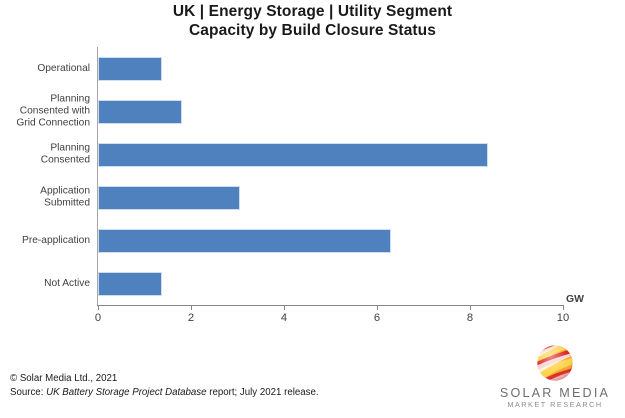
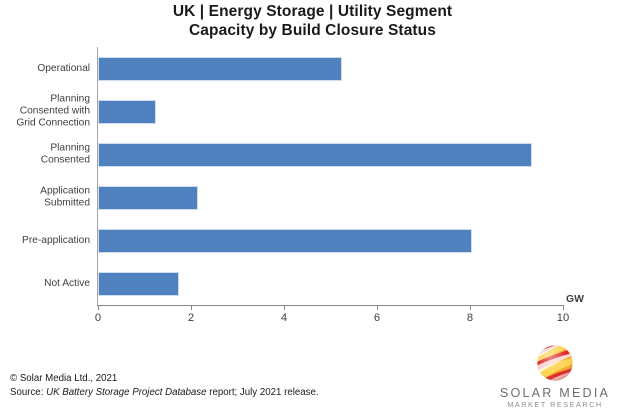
Operational: 1.3 -> 5.2
Planning Consented with Grid Connection: 1.8 -> 1.2
Planning Consented: 8.3 -> 9.3
Application Submitted: 3.0 -> 2.1
Pre-application: 6.2 -> 8.0
Not Active: 1.3 -> 1.7
